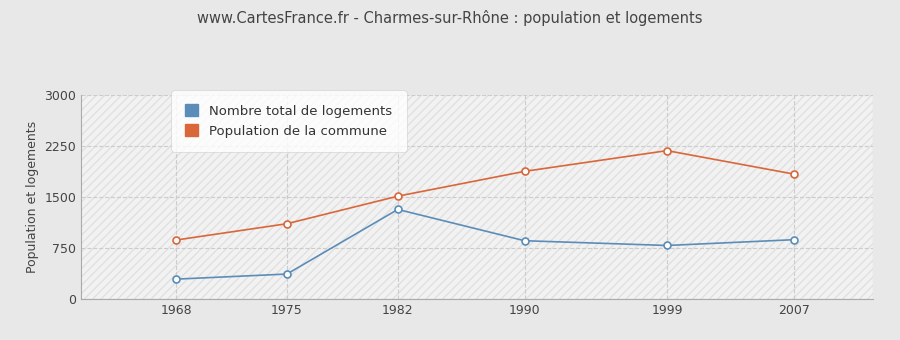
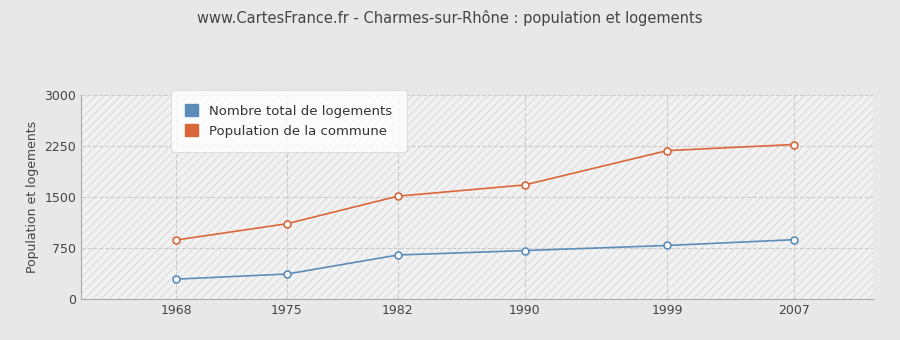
Nombre total de logements/1982: 1320 -> 650
Nombre total de logements/1990: 860 -> 720
Population de la commune/1990: 1880 -> 1680
Population de la commune/2007: 1840 -> 2280
